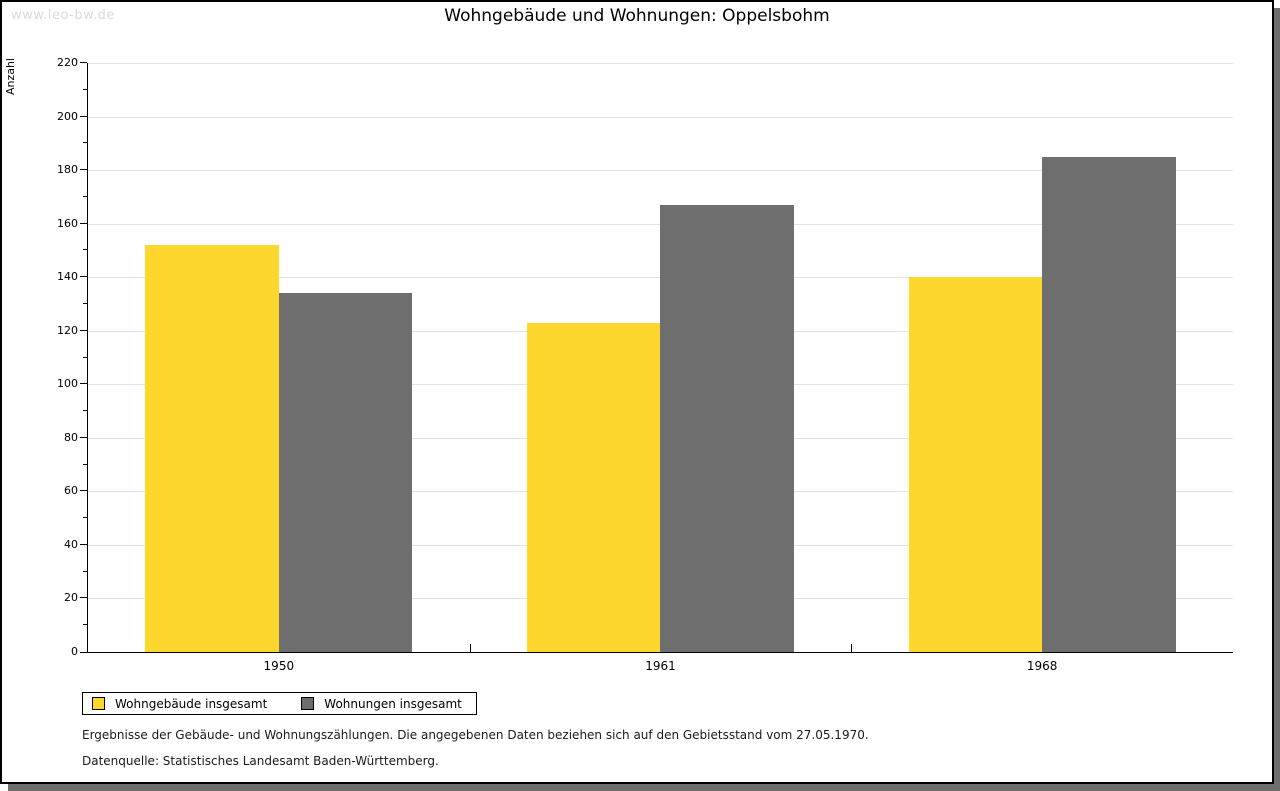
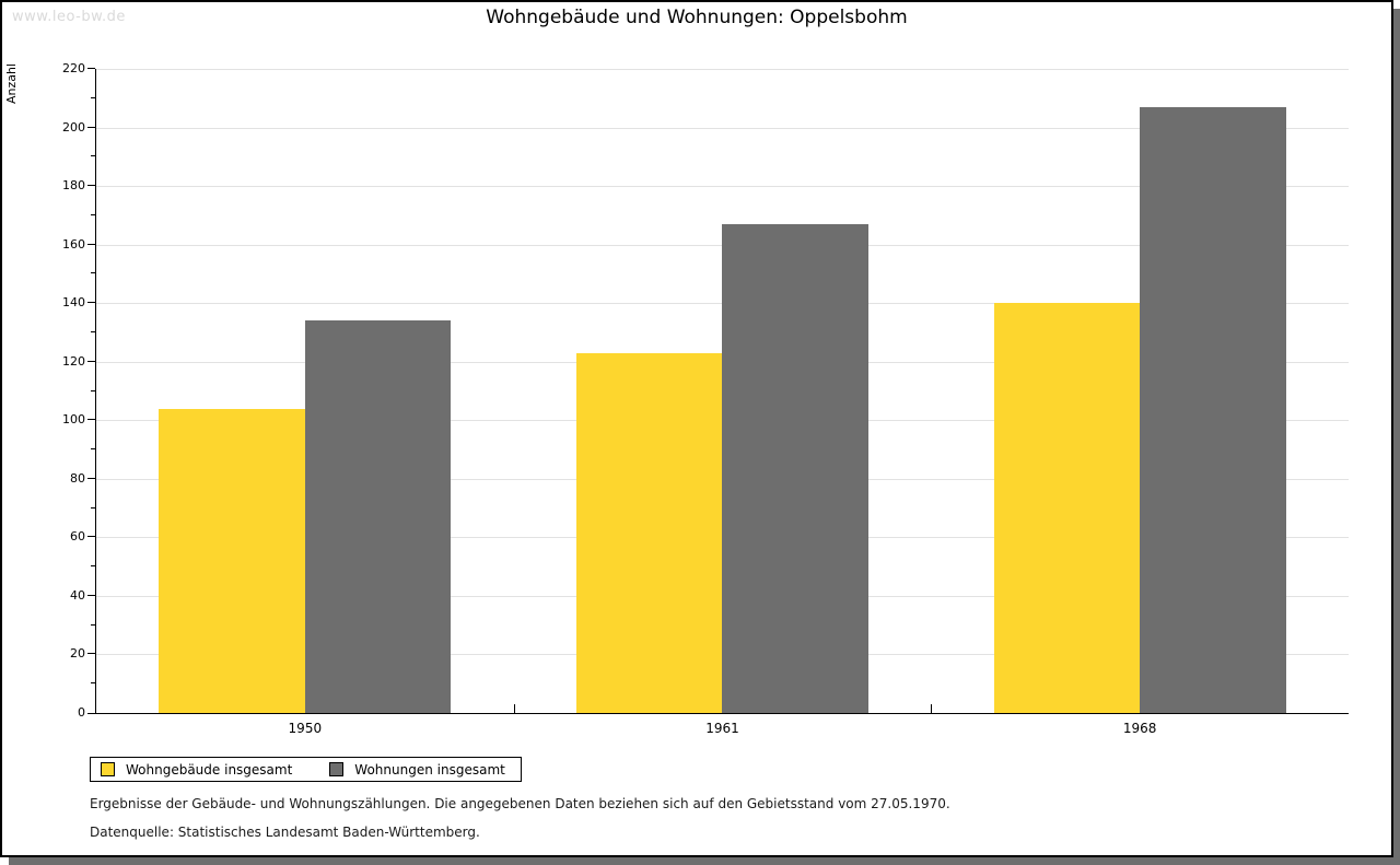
Wohngebäude insgesamt/1950: 152 -> 104
Wohnungen insgesamt/1968: 185 -> 207
